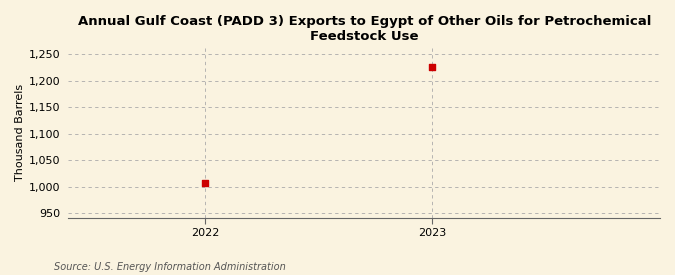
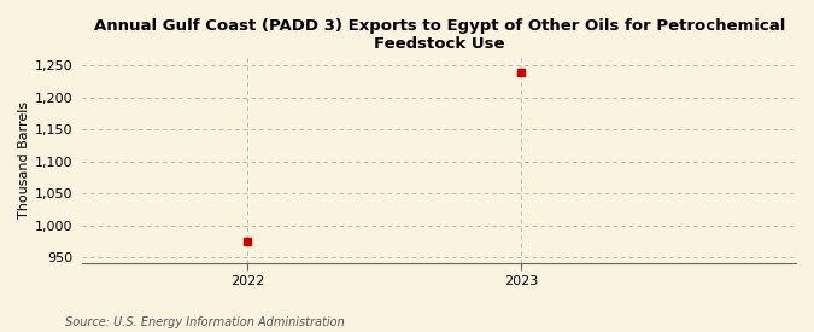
2022: 1,006 -> 975
2023: 1,226 -> 1,240
